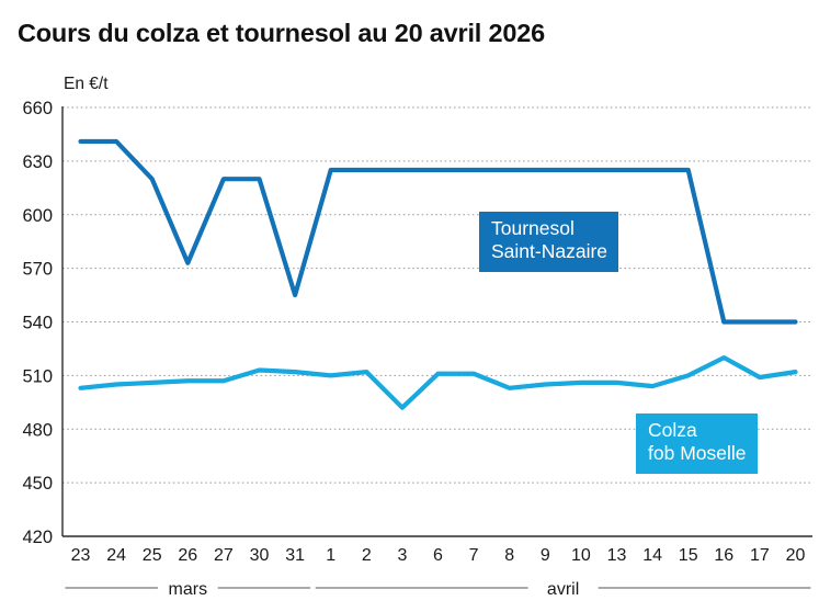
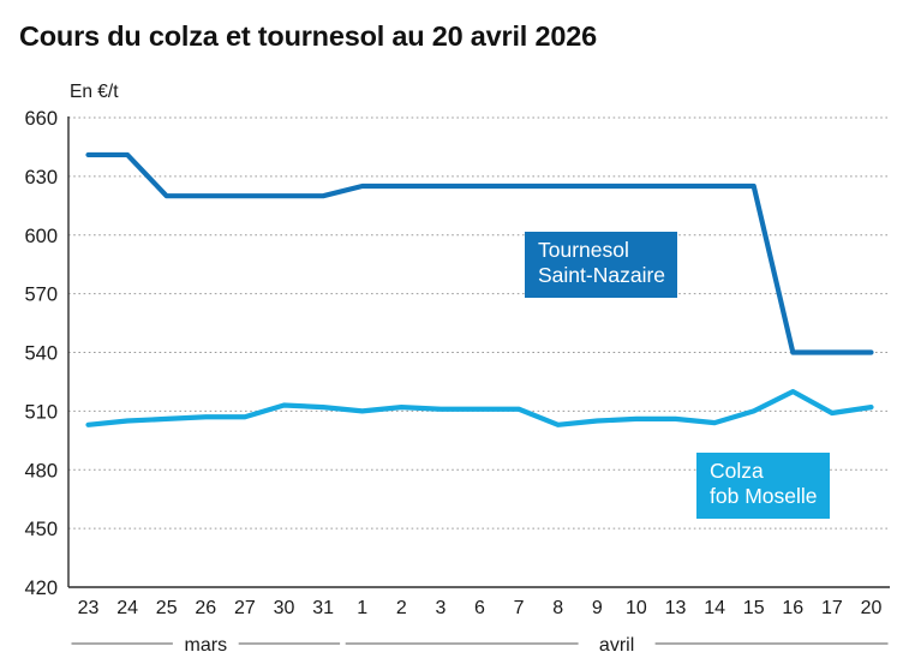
Tournesol Saint-Nazaire/26: 573 -> 620
Tournesol Saint-Nazaire/31: 555 -> 620
Colza fob Moselle/3: 492 -> 511
